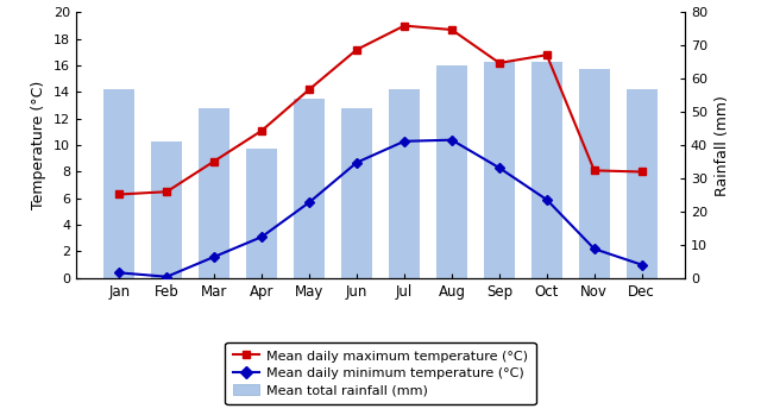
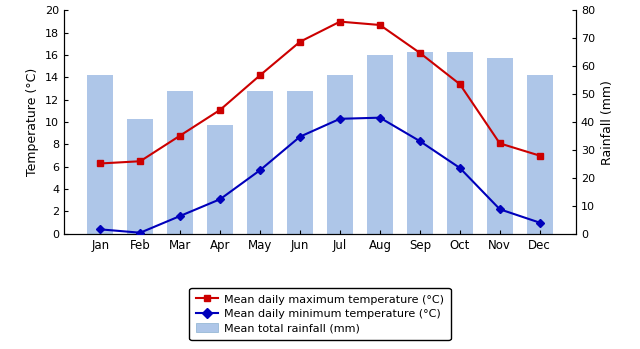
Mean total rainfall (mm)/May: 54 -> 51
Mean daily maximum temperature (°C)/Oct: 16.8 -> 13.4
Mean daily maximum temperature (°C)/Dec: 8.0 -> 7.0
